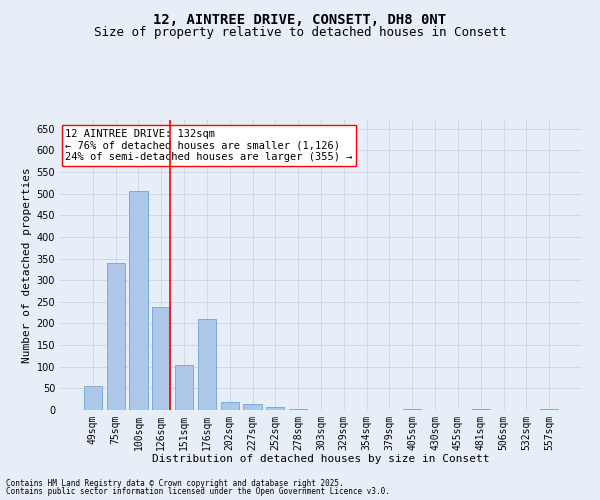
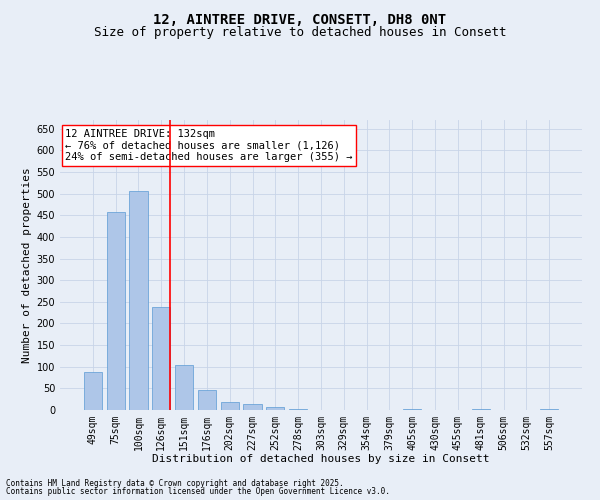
49sqm: 55 -> 88
75sqm: 340 -> 458
176sqm: 210 -> 47
